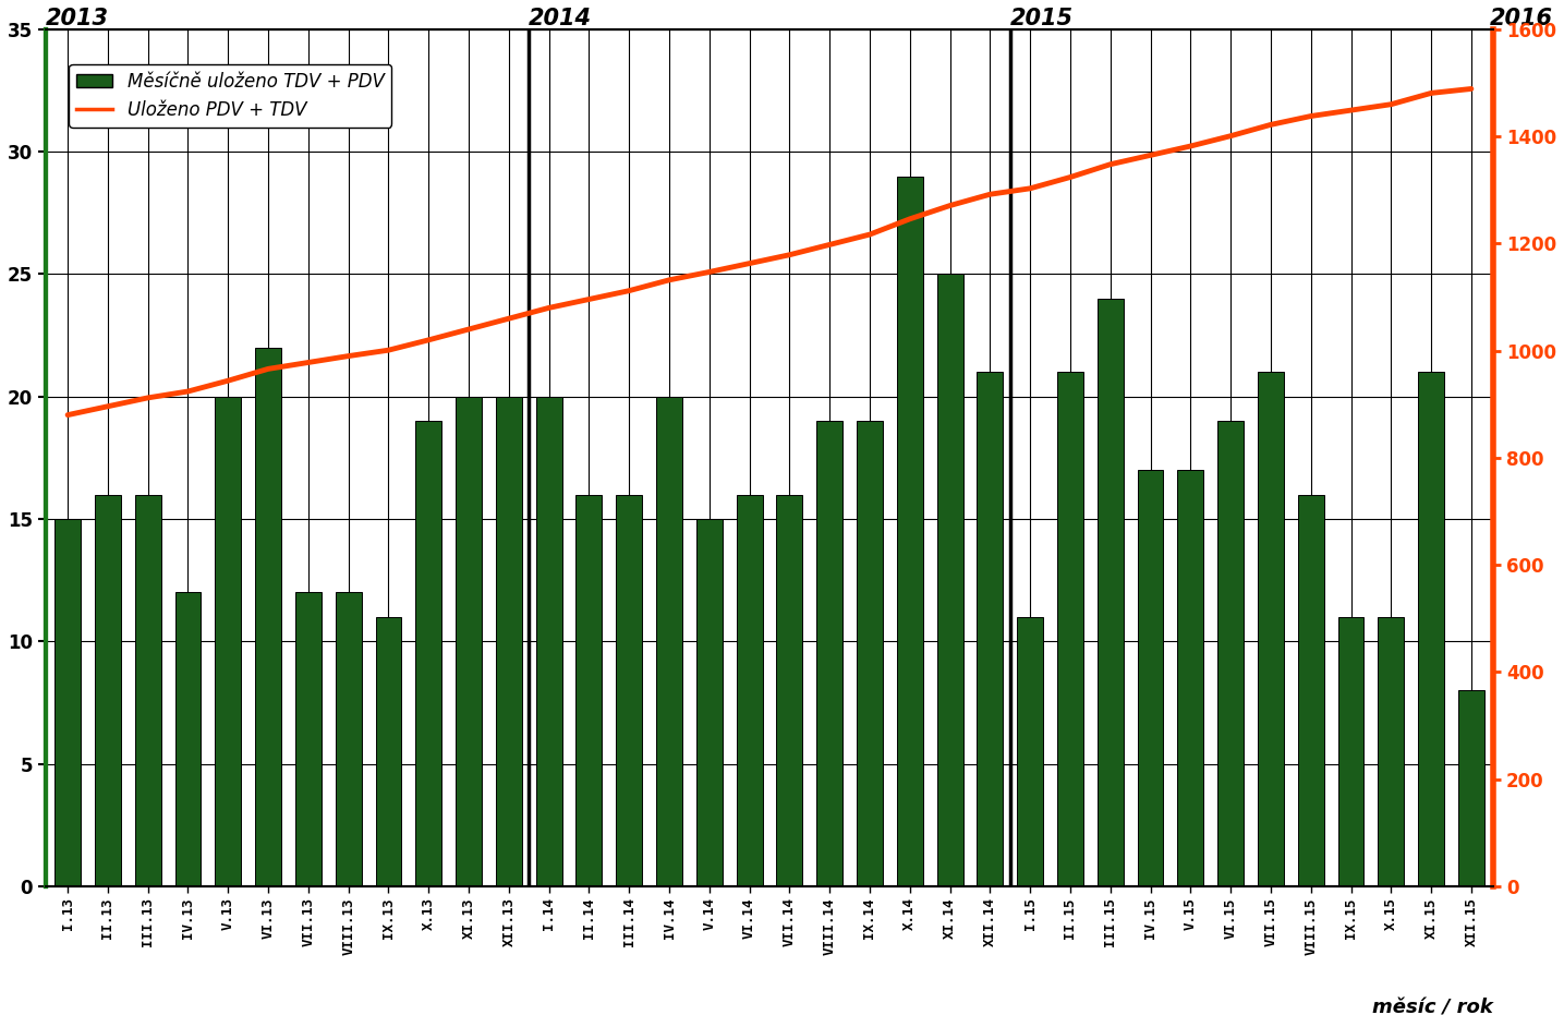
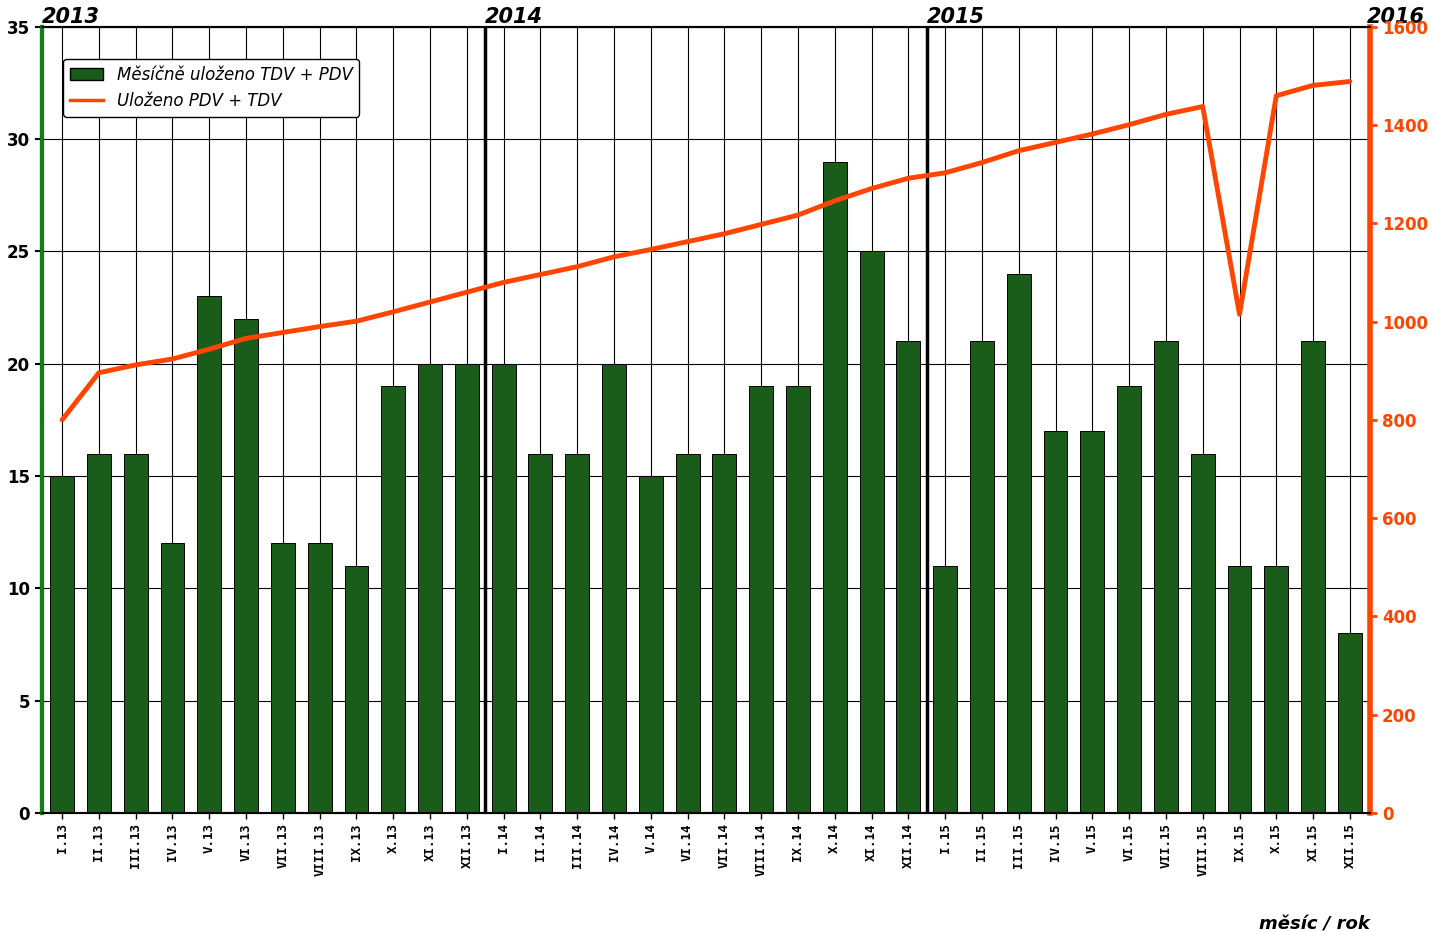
Uloženo PDV + TDV/I.13: 880 -> 800
Měsíčně uloženo TDV + PDV/V.13: 20 -> 23
Uloženo PDV + TDV/IX.15: 1449 -> 1015
